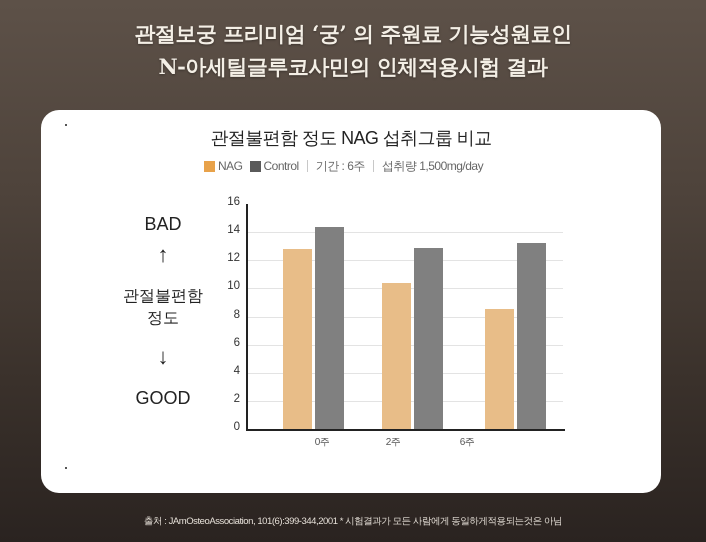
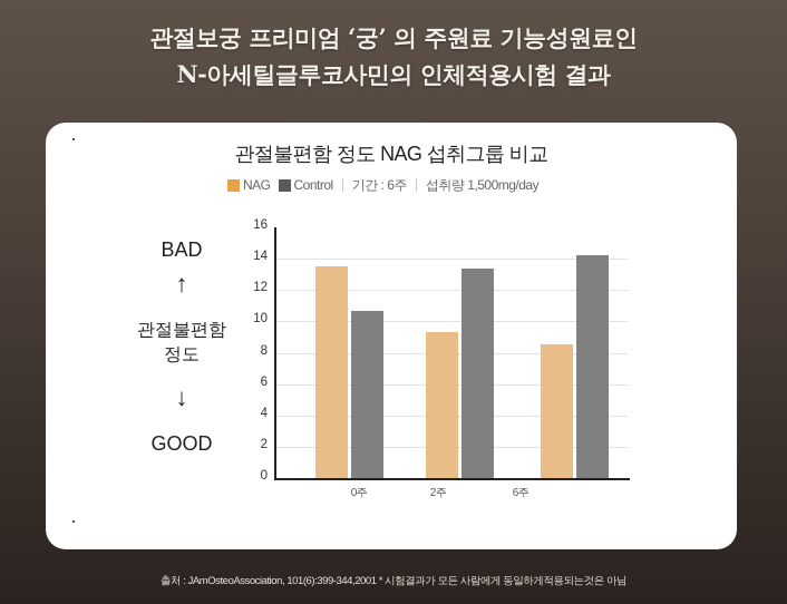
NAG/0주: 12.8 -> 13.5
Control/0주: 14.4 -> 10.7
NAG/2주: 10.4 -> 9.3
Control/2주: 12.9 -> 13.4
Control/6주: 13.2 -> 14.2
